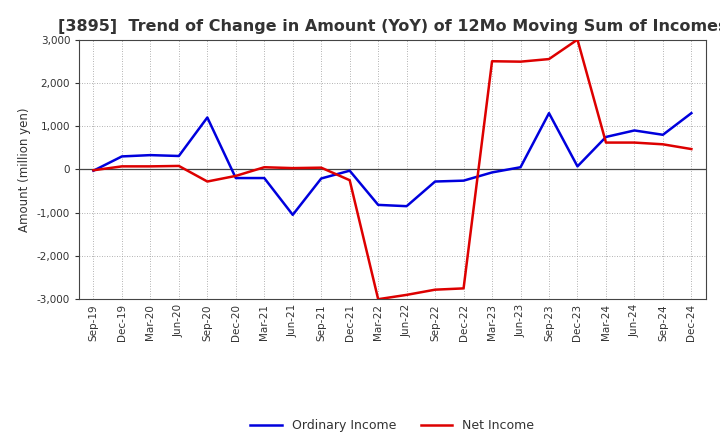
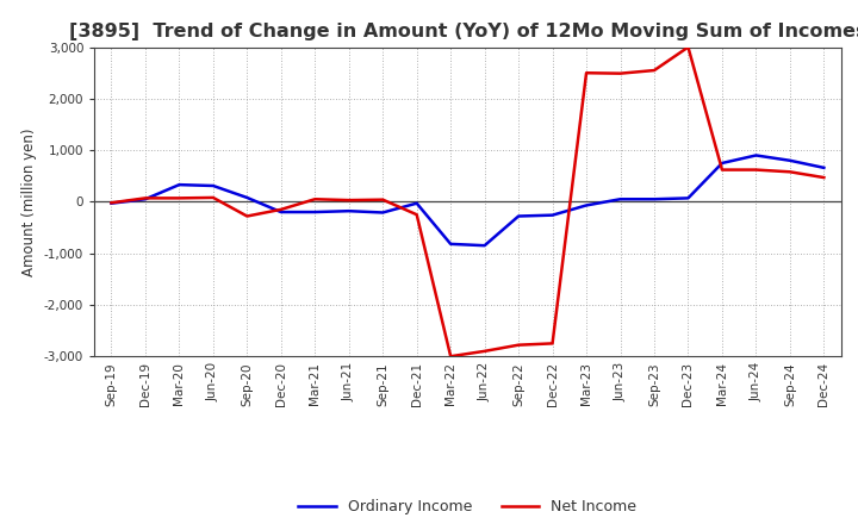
Ordinary Income/Dec-19: 300 -> 50
Ordinary Income/Sep-20: 1,200 -> 80
Ordinary Income/Jun-21: -1,050 -> -180
Ordinary Income/Sep-23: 1,300 -> 50
Ordinary Income/Dec-24: 1,300 -> 660
